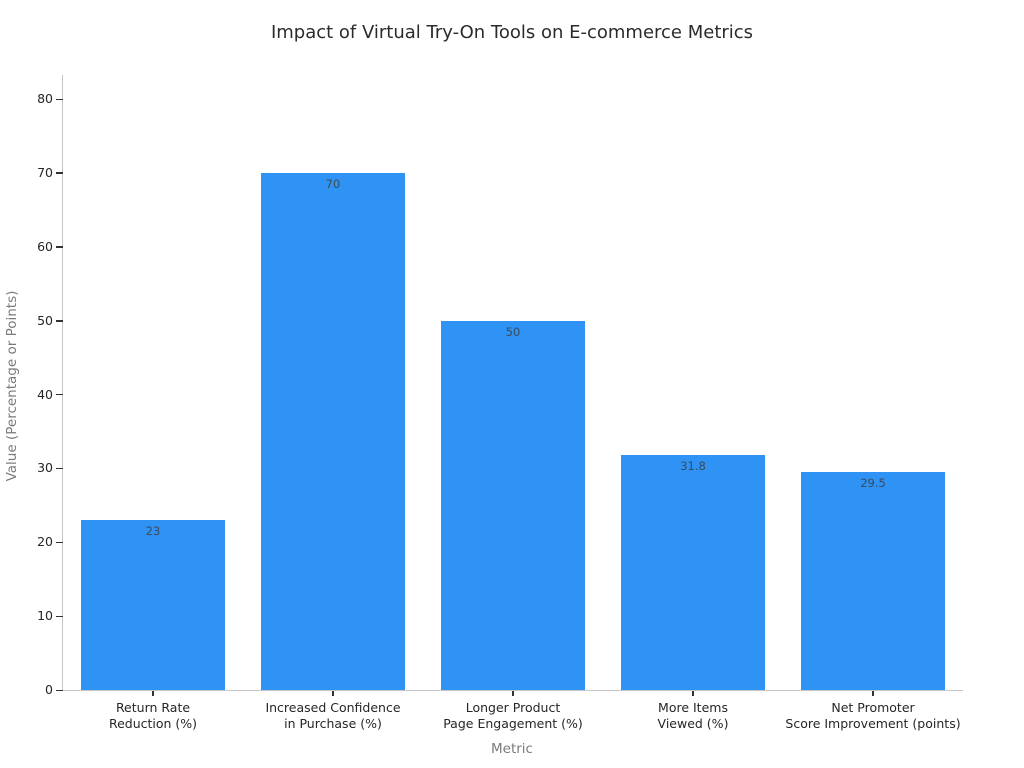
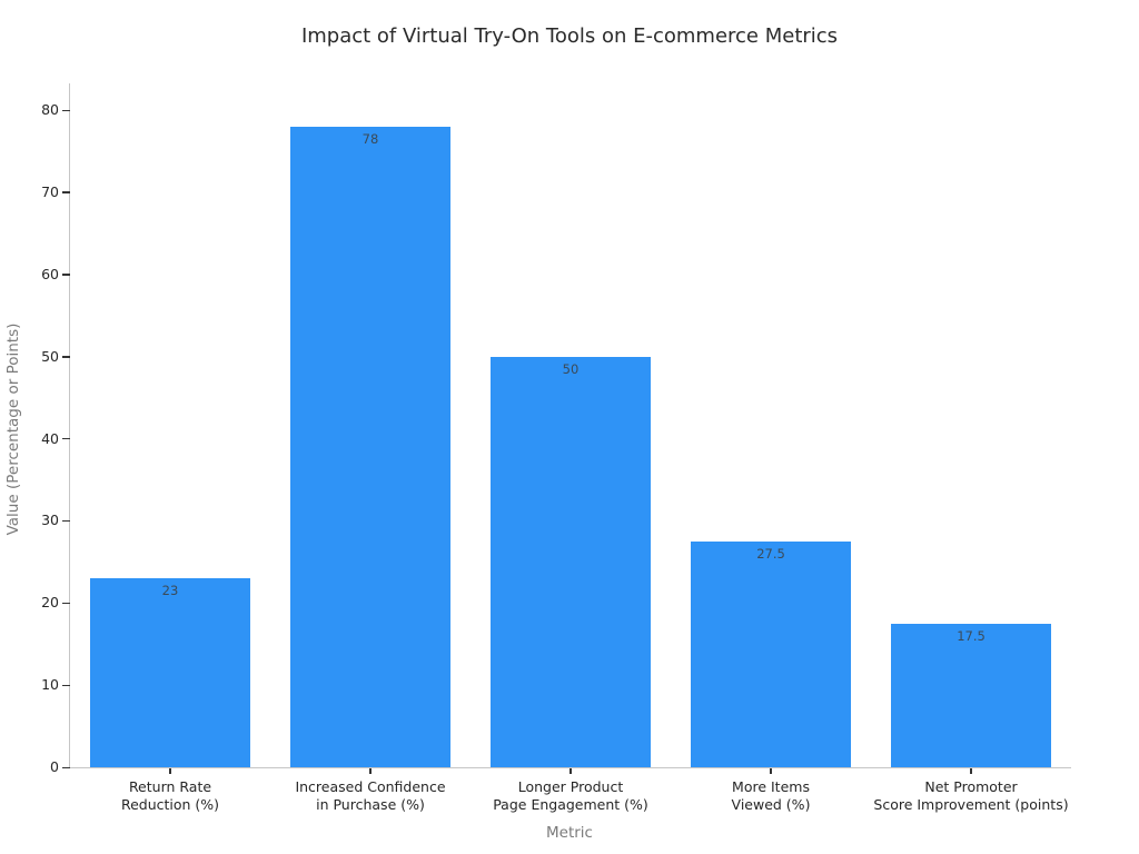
Increased Confidence in Purchase (%): 70 -> 78
More Items Viewed (%): 31.8 -> 27.5
Net Promoter Score Improvement (points): 29.5 -> 17.5
